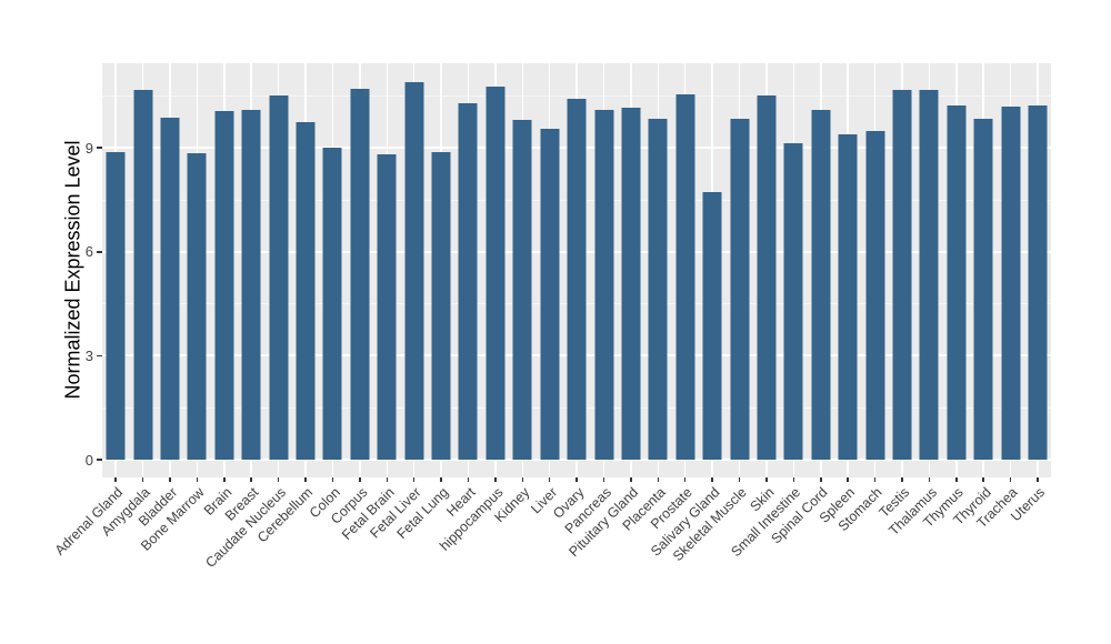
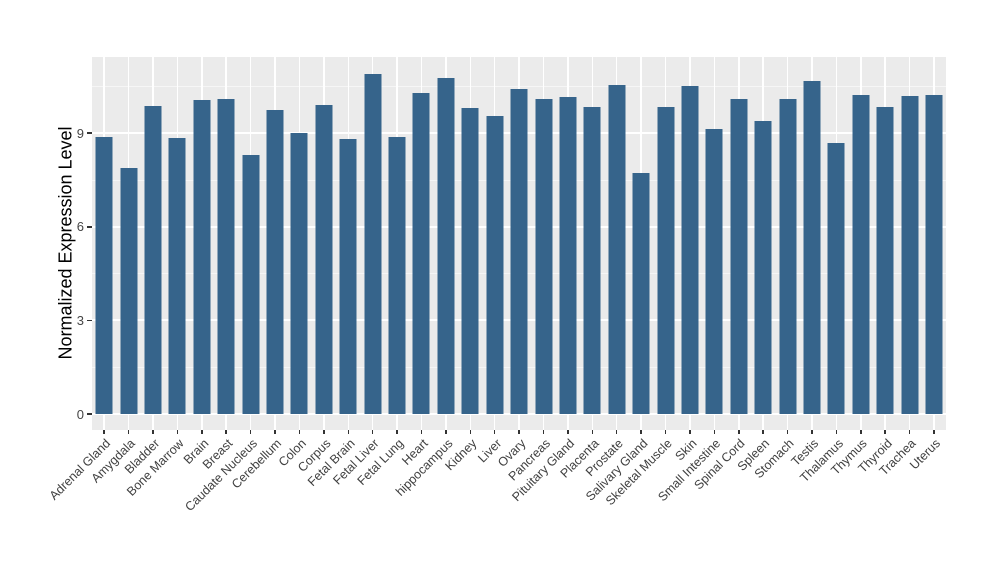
Amygdala: 10.7 -> 7.9
Caudate Nucleus: 10.5 -> 8.3
Corpus: 10.7 -> 9.9
Stomach: 9.5 -> 10.1
Thalamus: 10.7 -> 8.7
